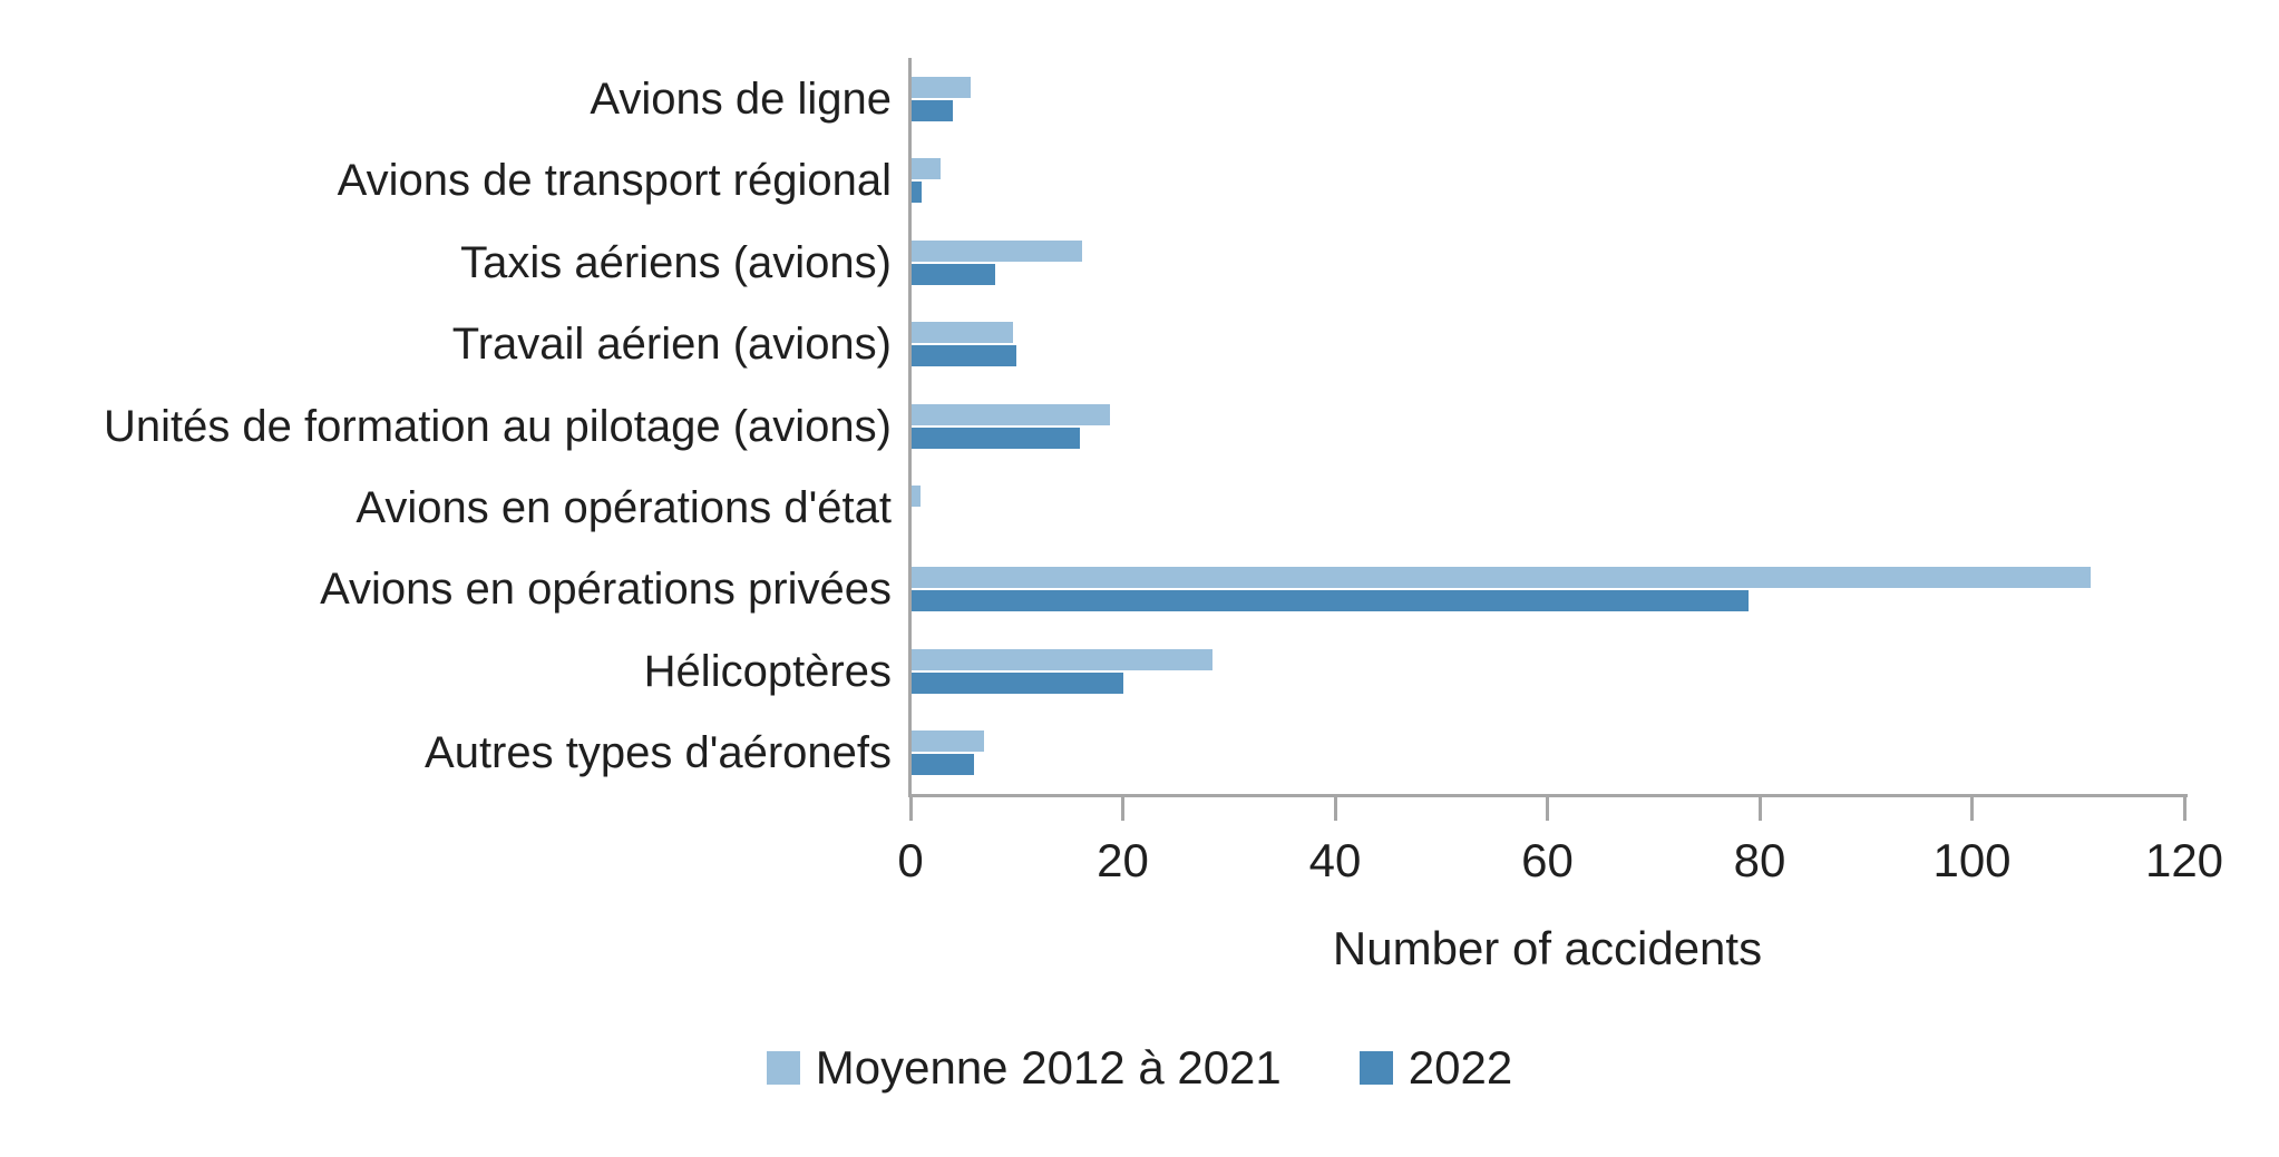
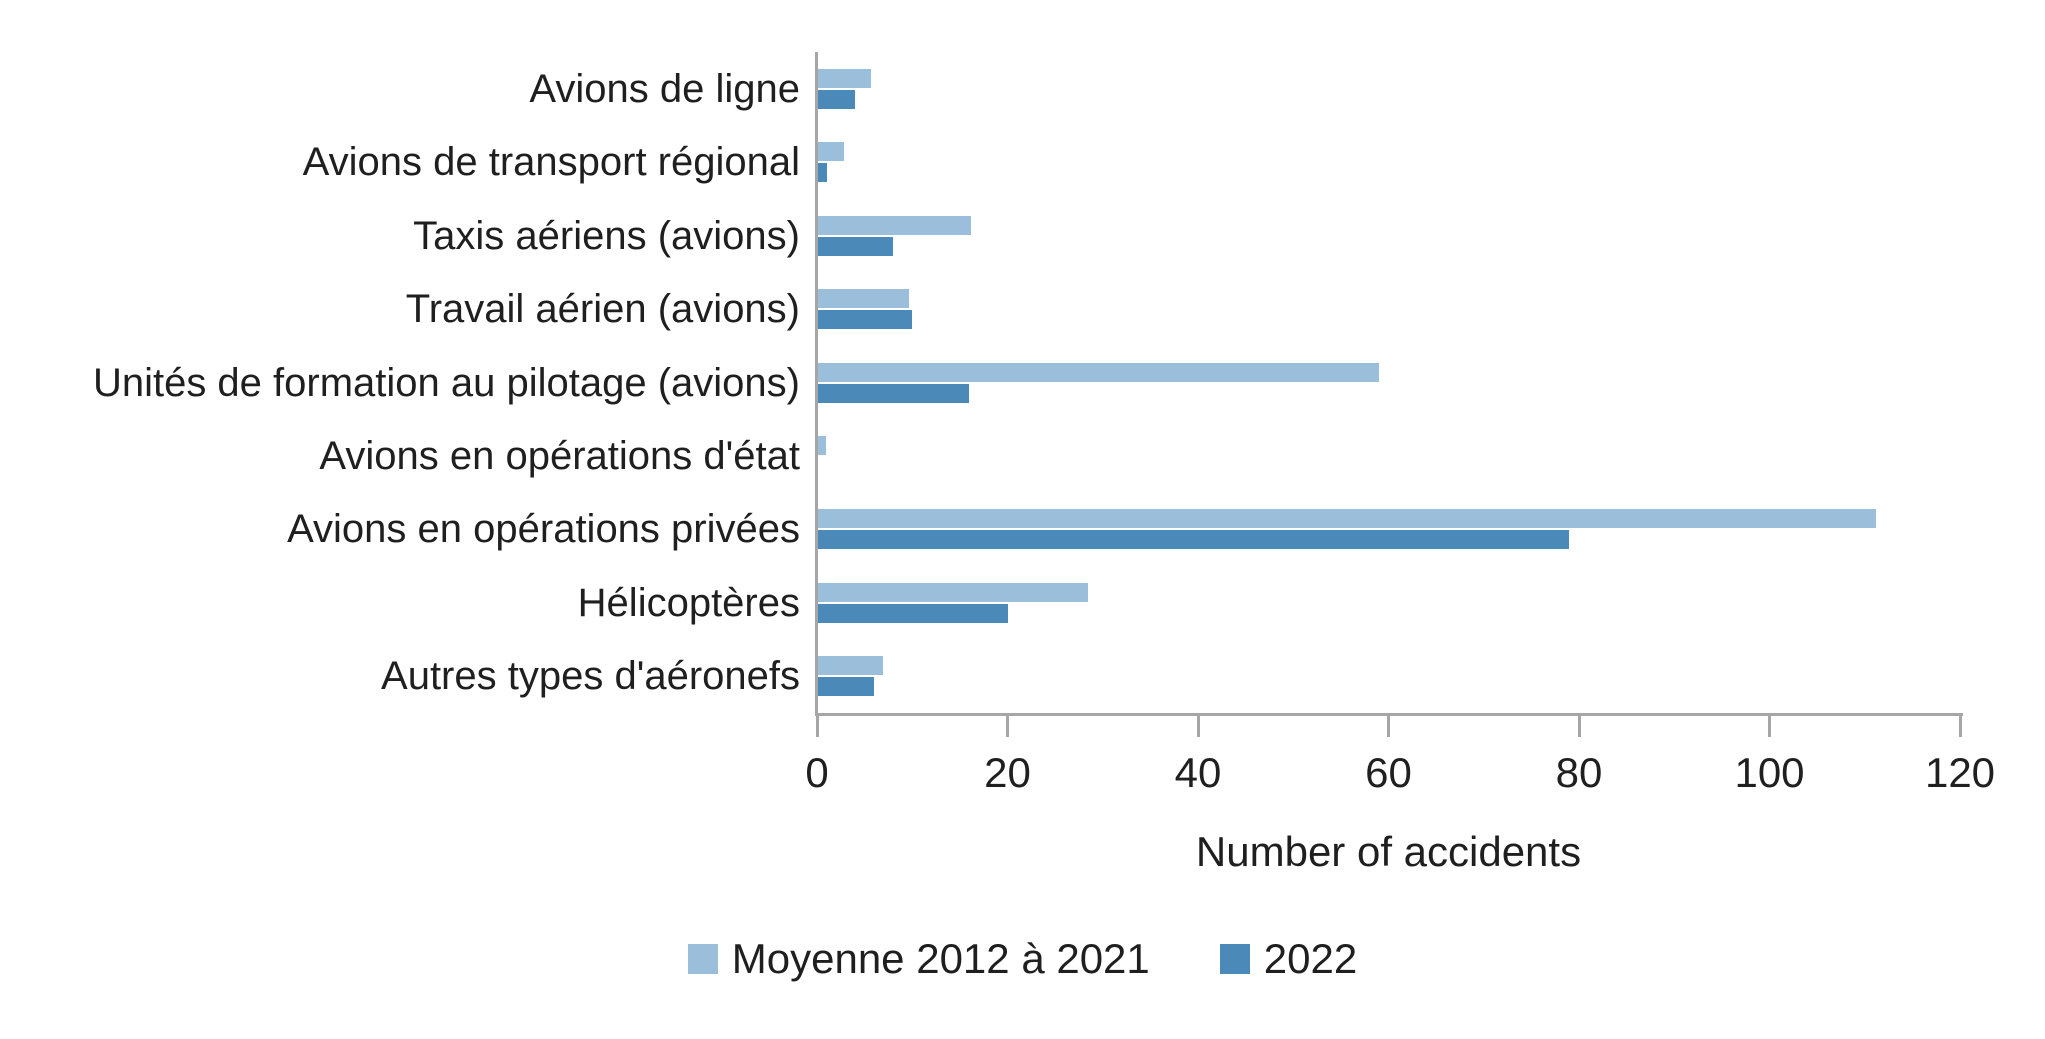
Moyenne 2012 à 2021/Unités de formation au pilotage (avions): 19 -> 59
